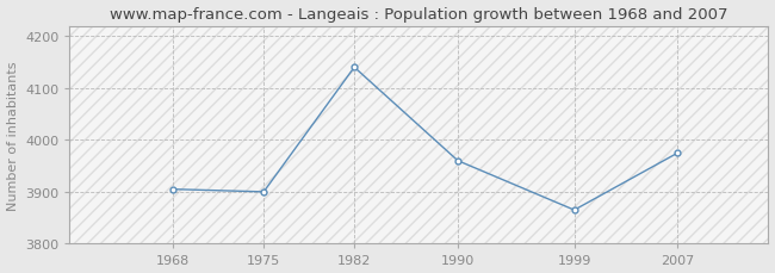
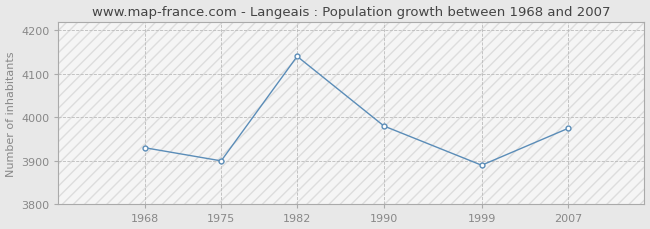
1968: 3905 -> 3930
1990: 3960 -> 3980
1999: 3865 -> 3890
